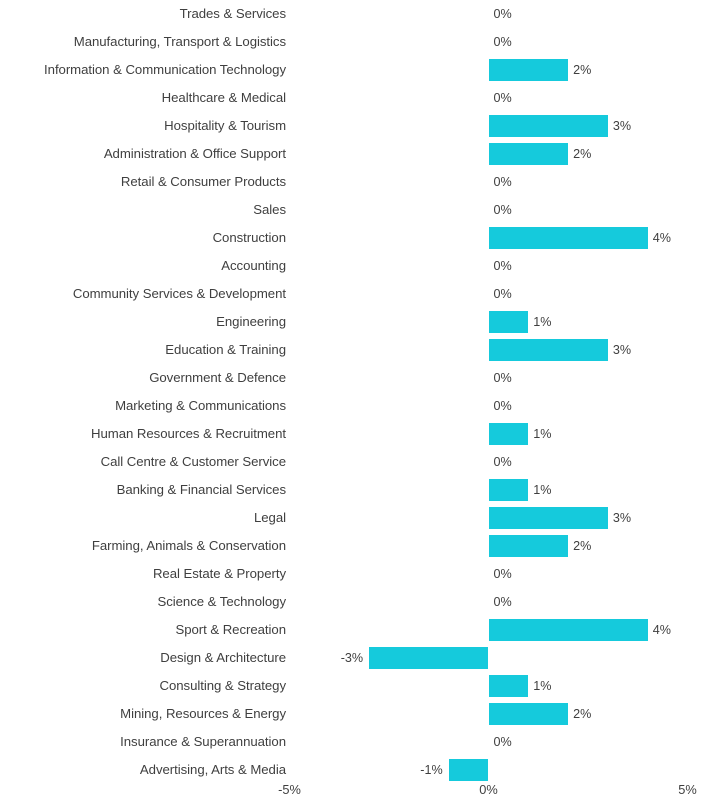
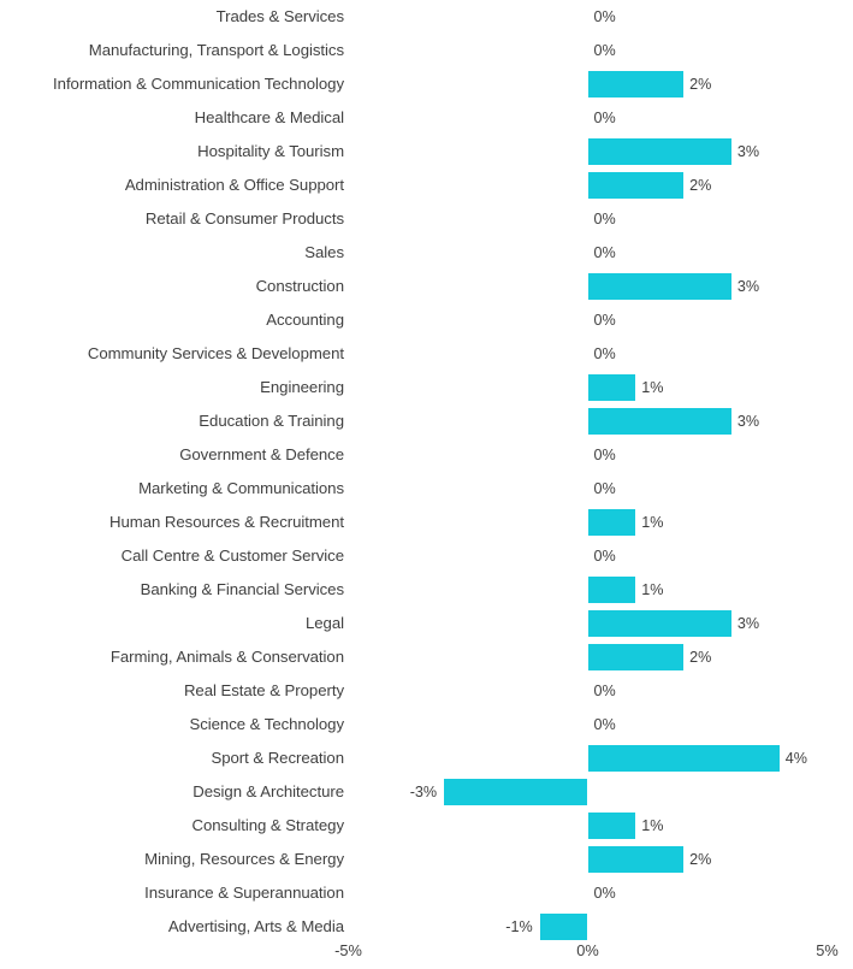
Construction: 4% -> 3%
